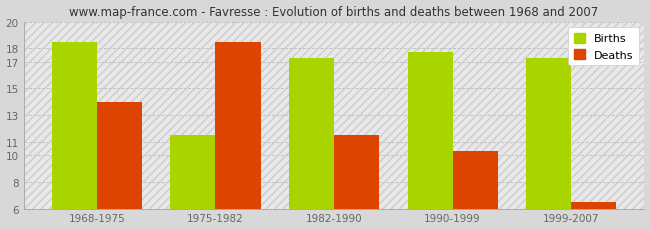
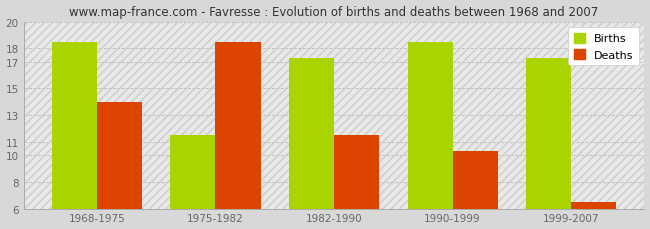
Births/1990-1999: 17.7 -> 18.5
